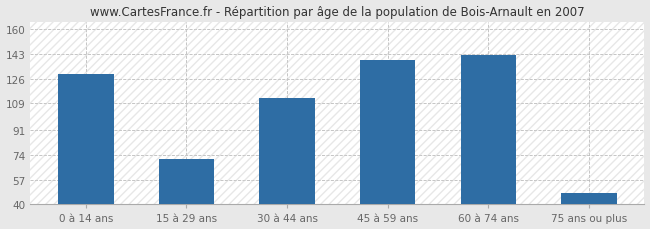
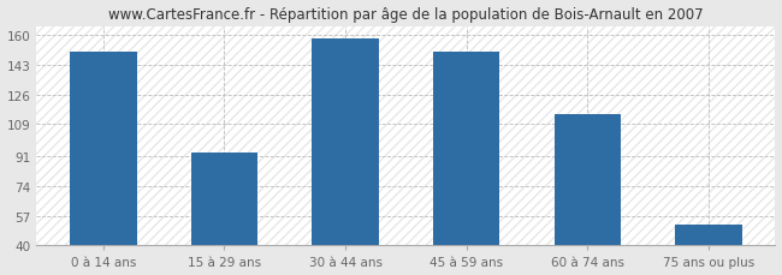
0 à 14 ans: 129 -> 150
15 à 29 ans: 71 -> 93
30 à 44 ans: 113 -> 158
45 à 59 ans: 139 -> 150
60 à 74 ans: 142 -> 115
75 ans ou plus: 48 -> 52
